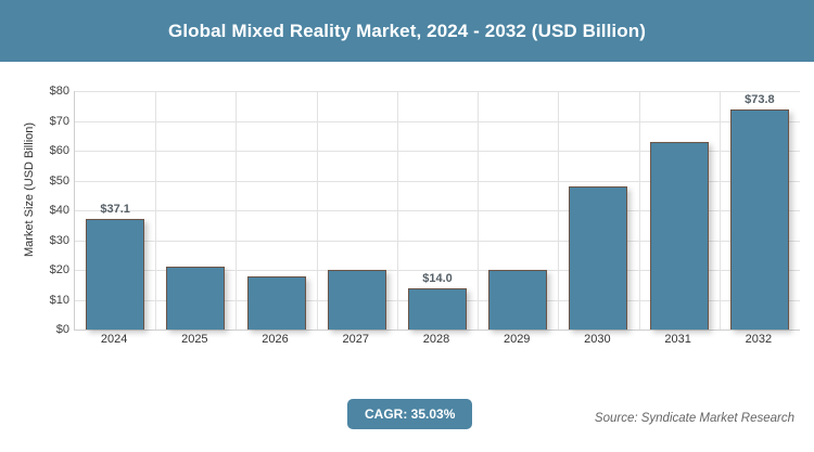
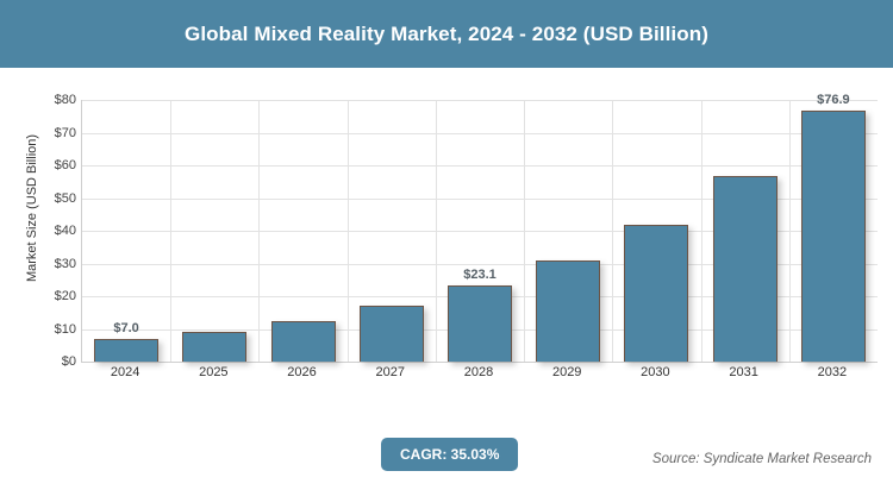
2024: $37.1 -> $7.0
2025: $21 -> $9
2026: $18 -> $12
2027: $20 -> $17
2028: $14.0 -> $23.1
2029: $20 -> $31
2030: $48 -> $42
2031: $63 -> $57
2032: $73.8 -> $76.9
